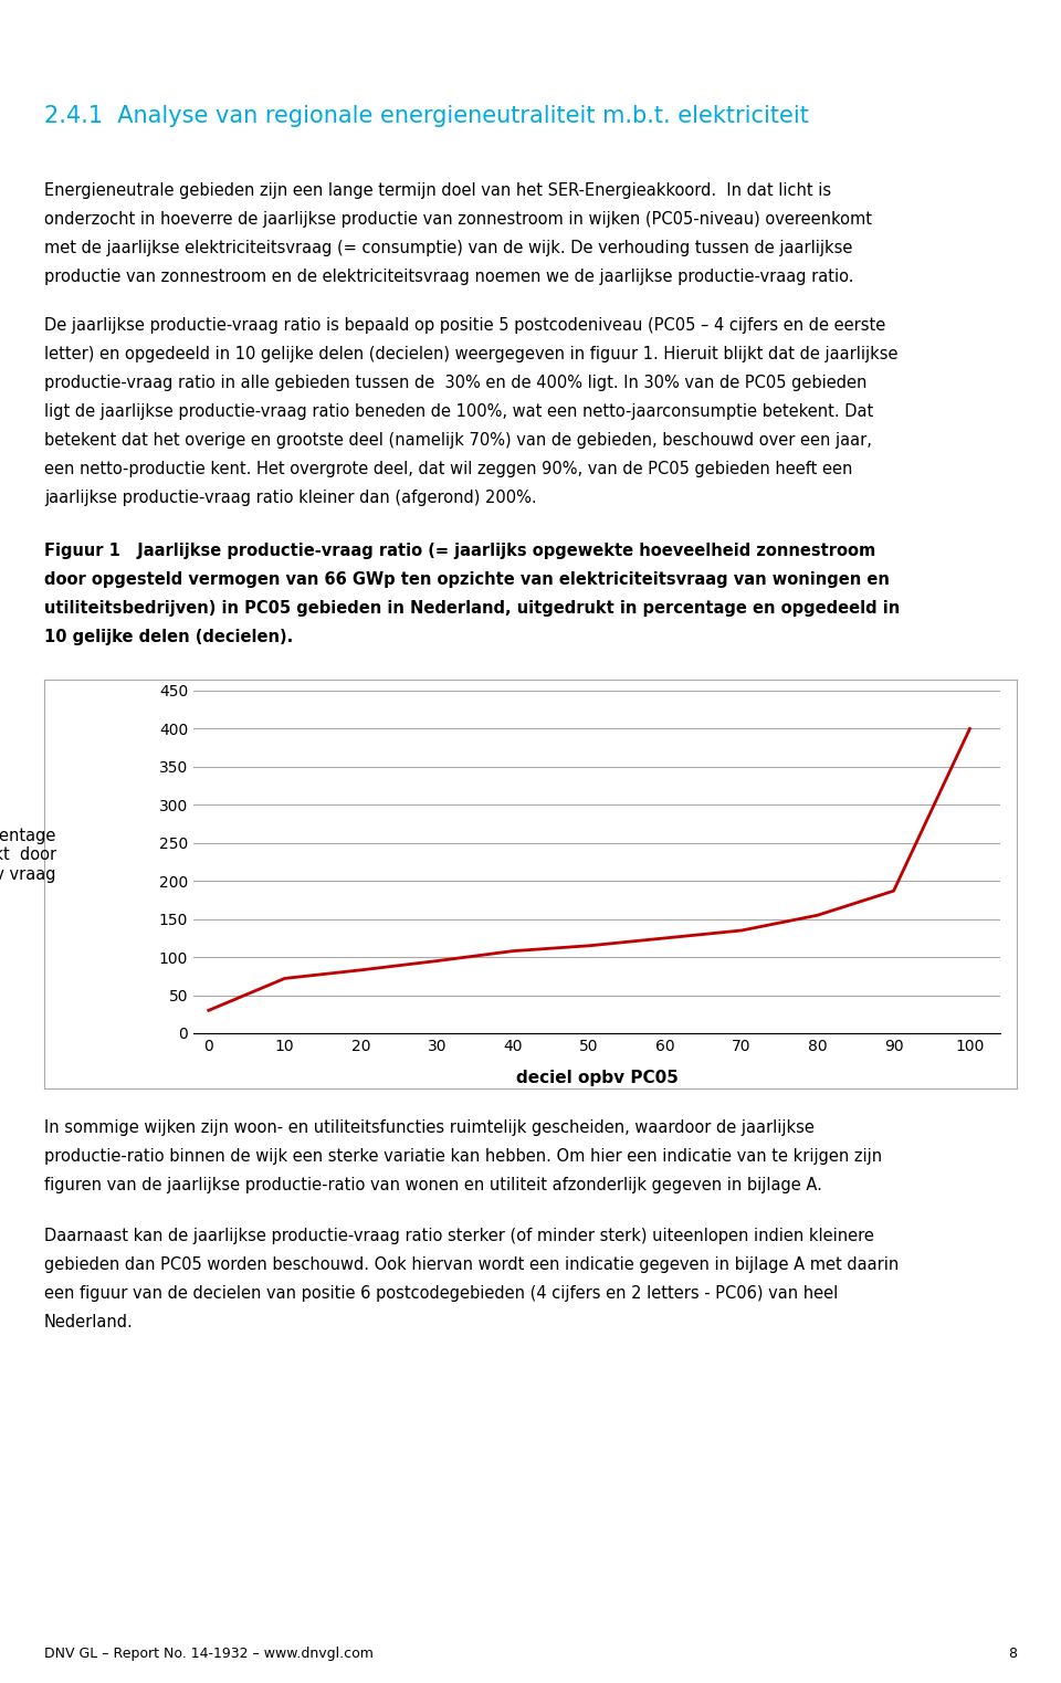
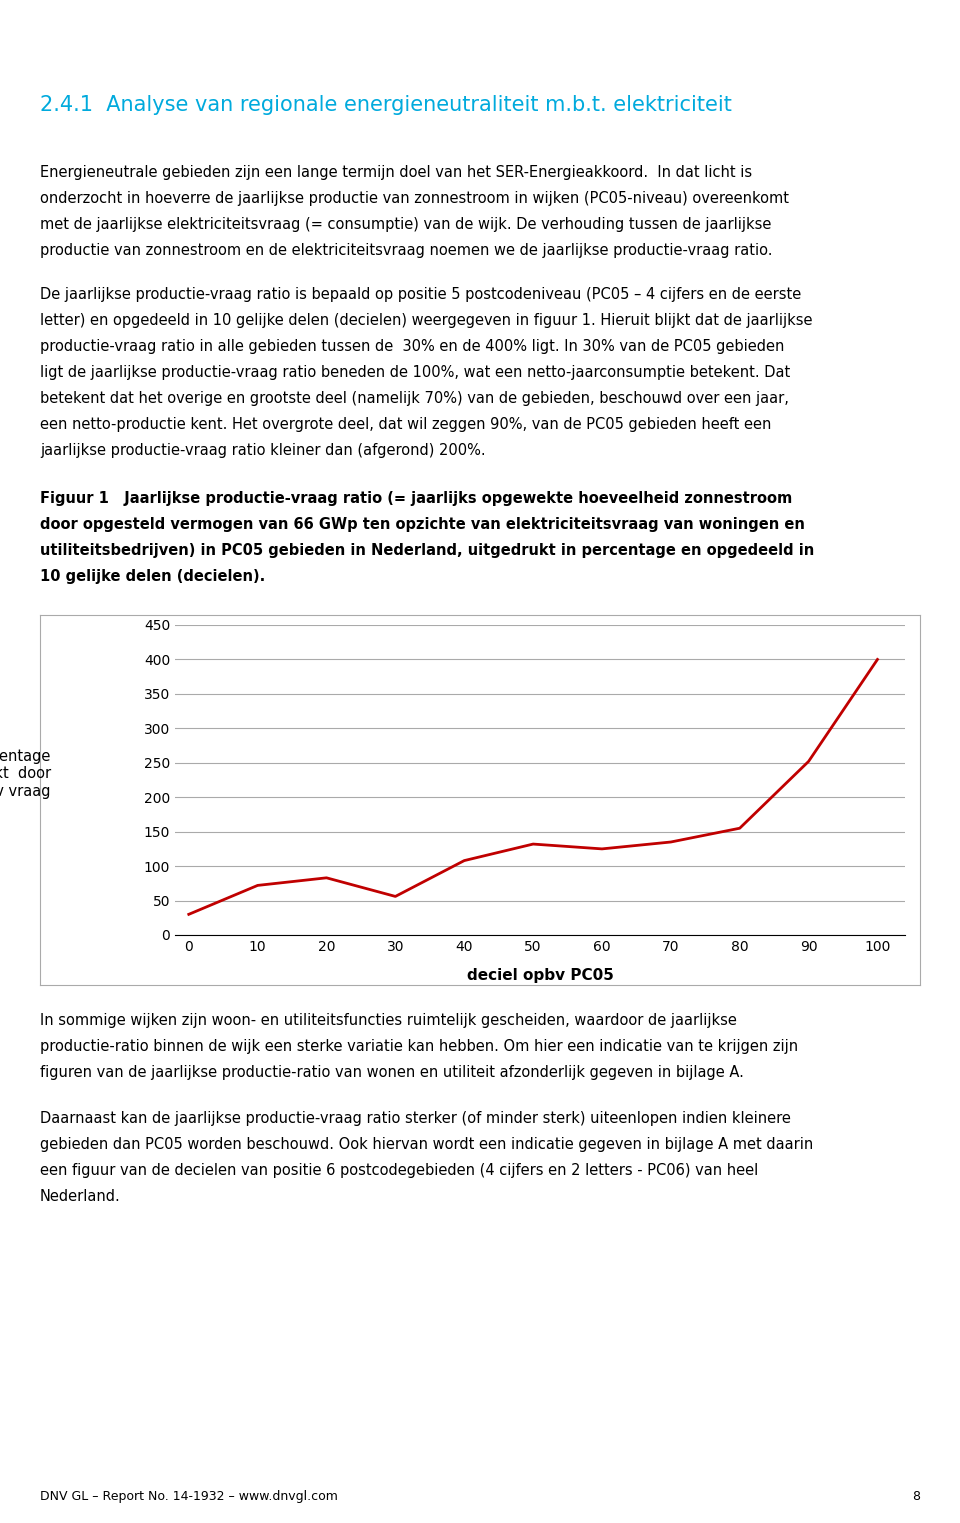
30: 95 -> 56
50: 115 -> 132
90: 187 -> 252
